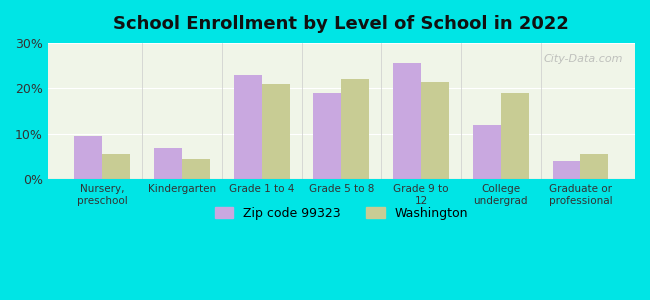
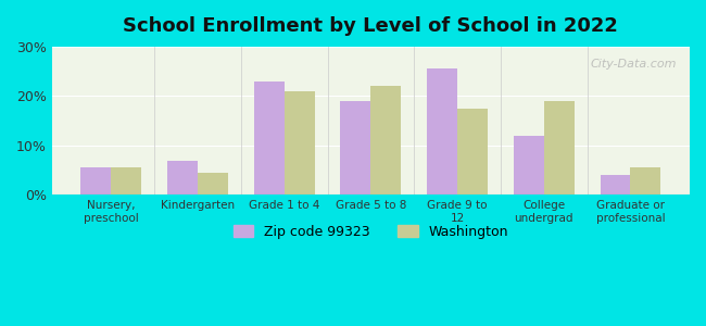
Zip code 99323/Nursery, preschool: 9.5% -> 5.5%
Washington/Grade 9 to 12: 21.5% -> 17.5%
